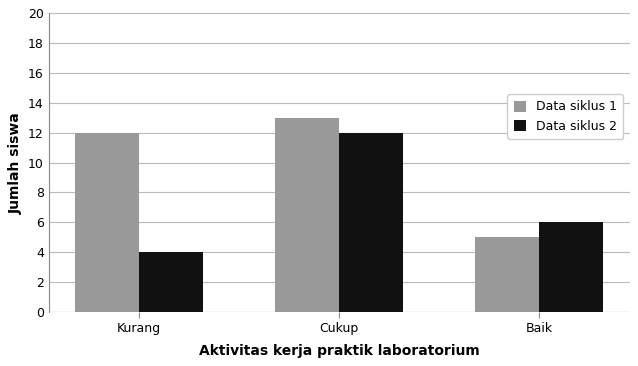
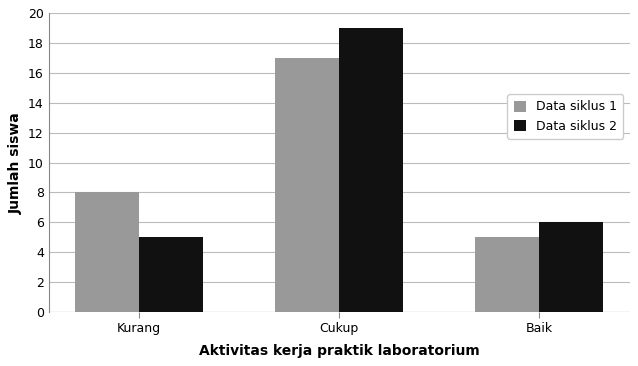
Data siklus 1/Kurang: 12 -> 8
Data siklus 2/Kurang: 4 -> 5
Data siklus 1/Cukup: 13 -> 17
Data siklus 2/Cukup: 12 -> 19
